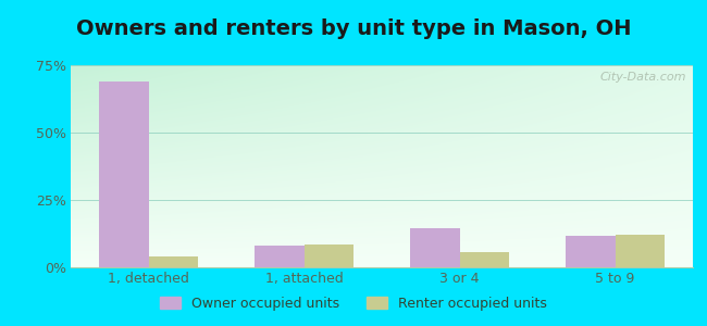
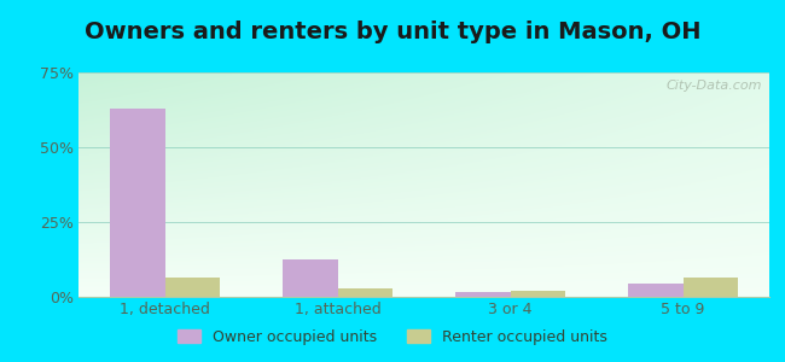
Owner occupied units/1, detached: 69.0% -> 63.0%
Renter occupied units/1, detached: 4.0% -> 6.5%
Owner occupied units/1, attached: 8.0% -> 12.5%
Renter occupied units/1, attached: 8.5% -> 3.0%
Owner occupied units/3 or 4: 14.5% -> 1.5%
Renter occupied units/3 or 4: 5.5% -> 2.0%
Owner occupied units/5 to 9: 11.5% -> 4.5%
Renter occupied units/5 to 9: 12.0% -> 6.5%
